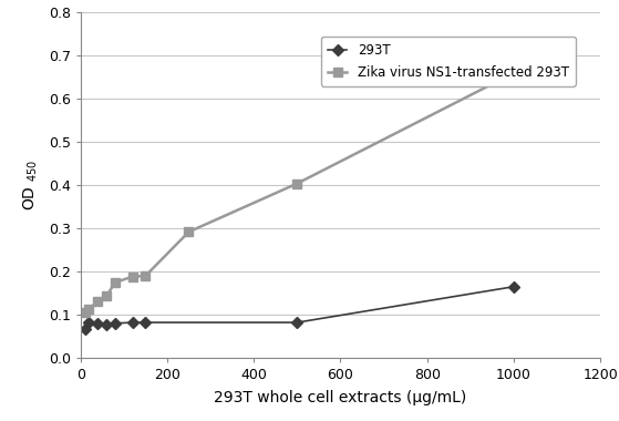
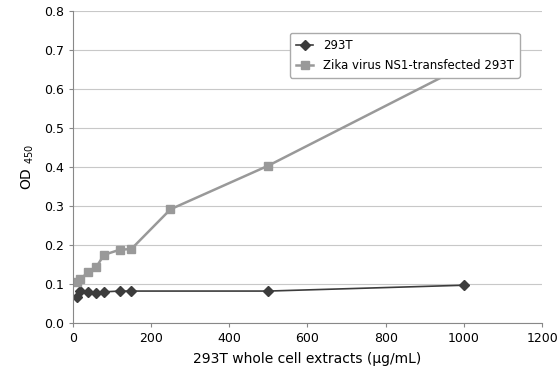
293T/1000: 0.165 -> 0.097
